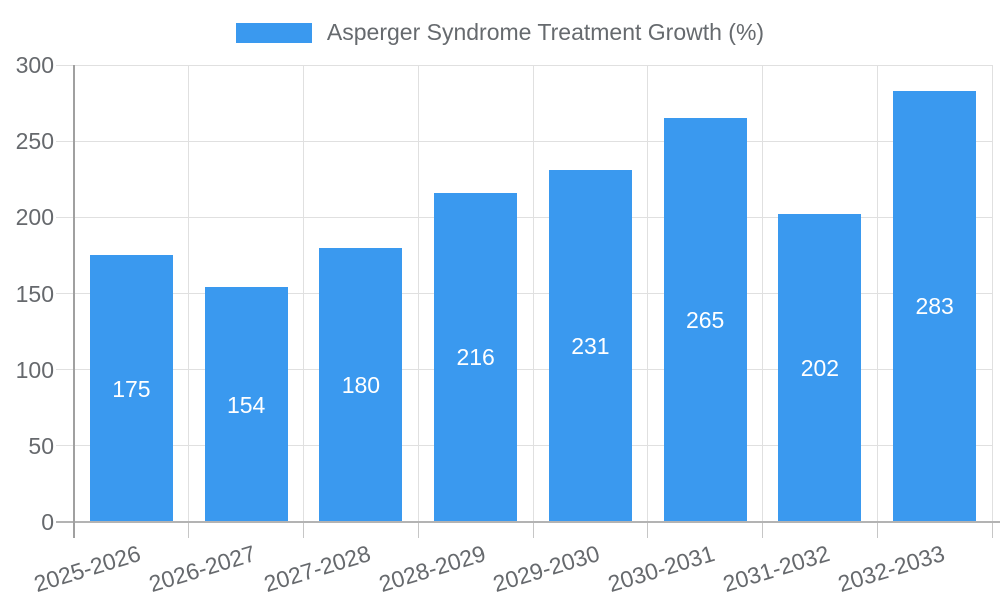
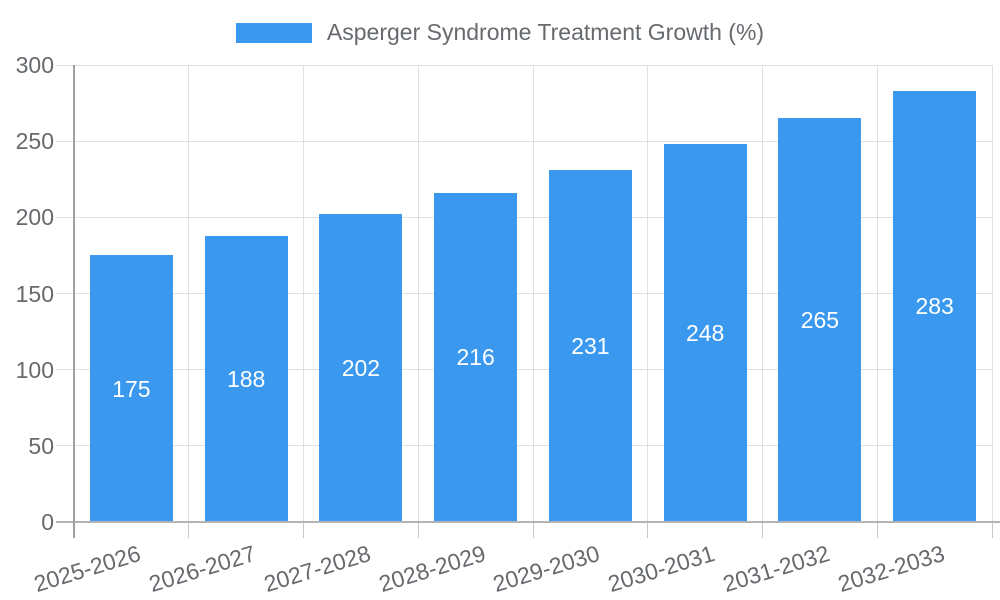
2026-2027: 154 -> 188
2027-2028: 180 -> 202
2030-2031: 265 -> 248
2031-2032: 202 -> 265
